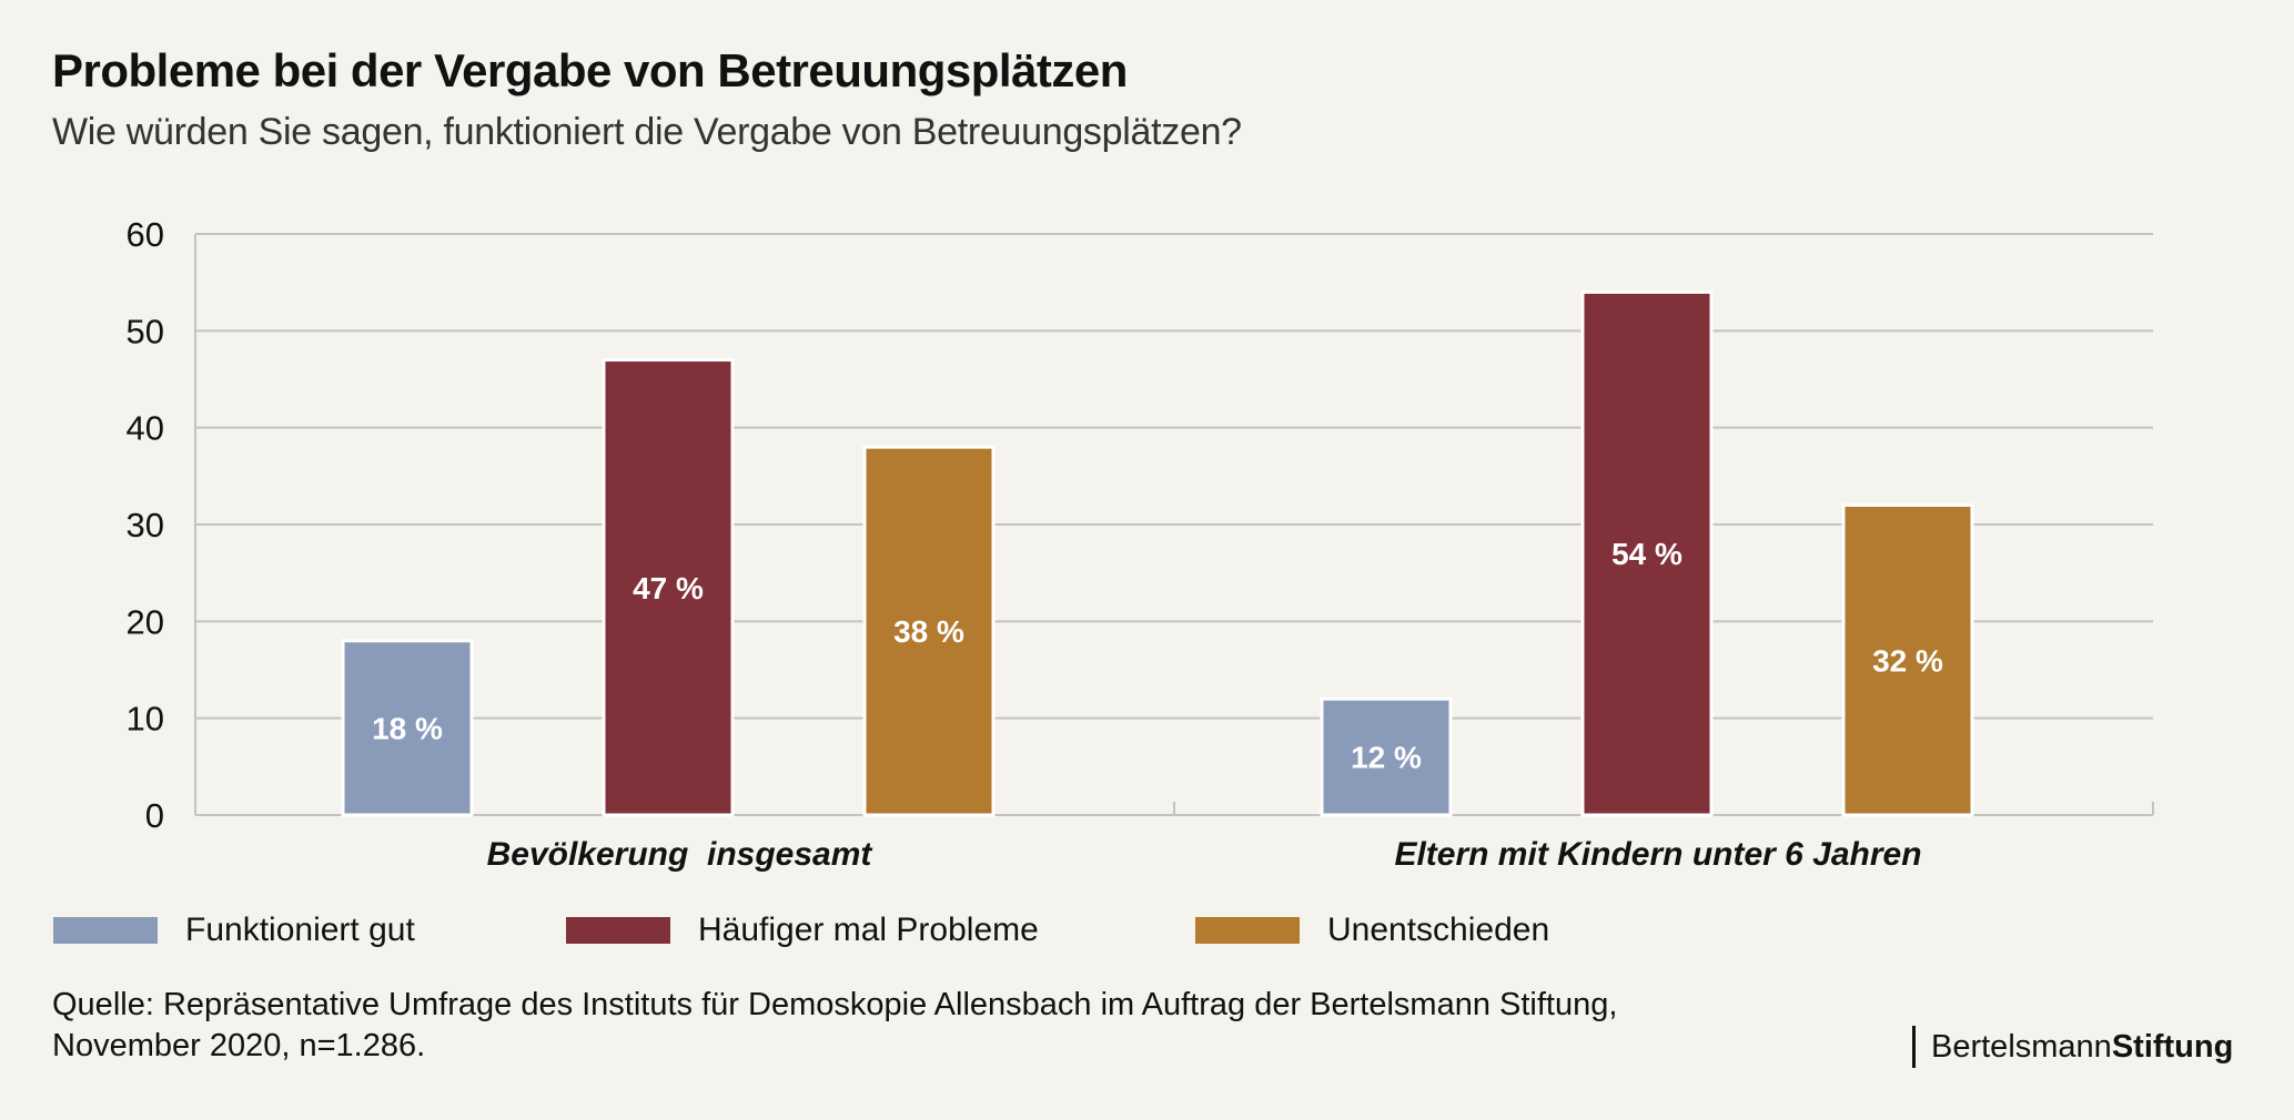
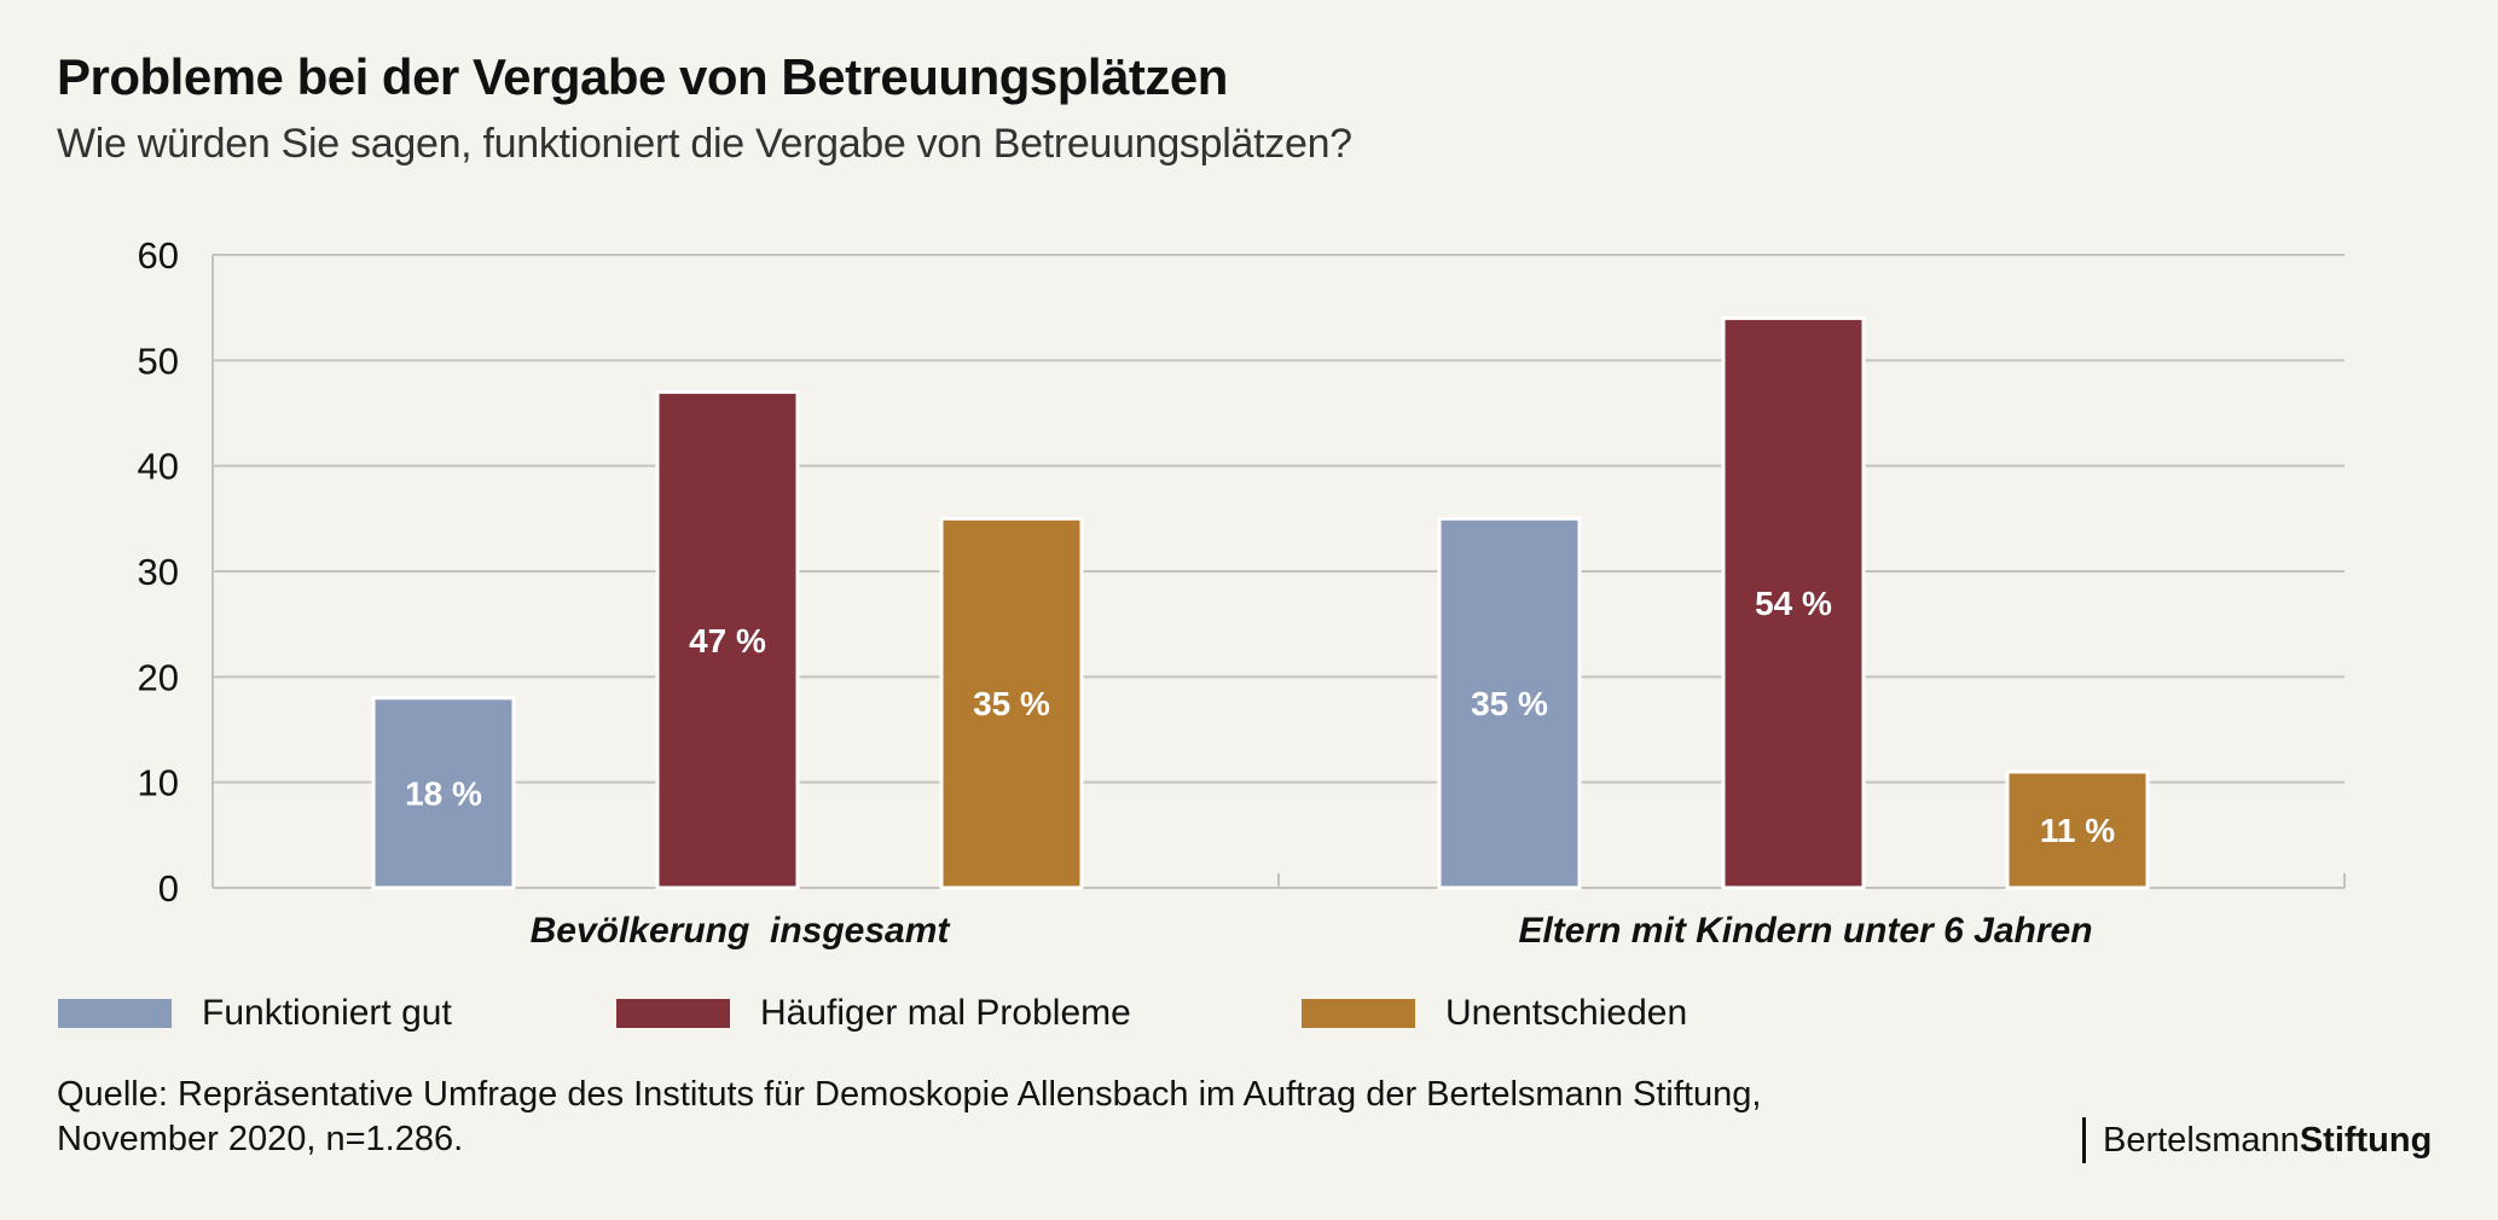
Unentschieden/Bevölkerung insgesamt: 38 -> 35
Funktioniert gut/Eltern mit Kindern unter 6 Jahren: 12 -> 35
Unentschieden/Eltern mit Kindern unter 6 Jahren: 32 -> 11
